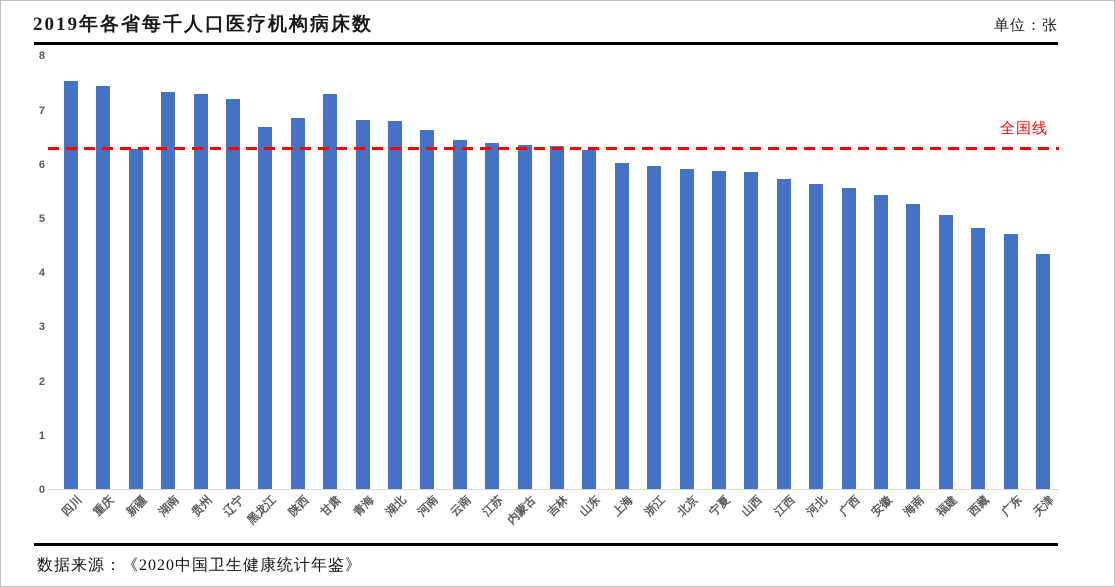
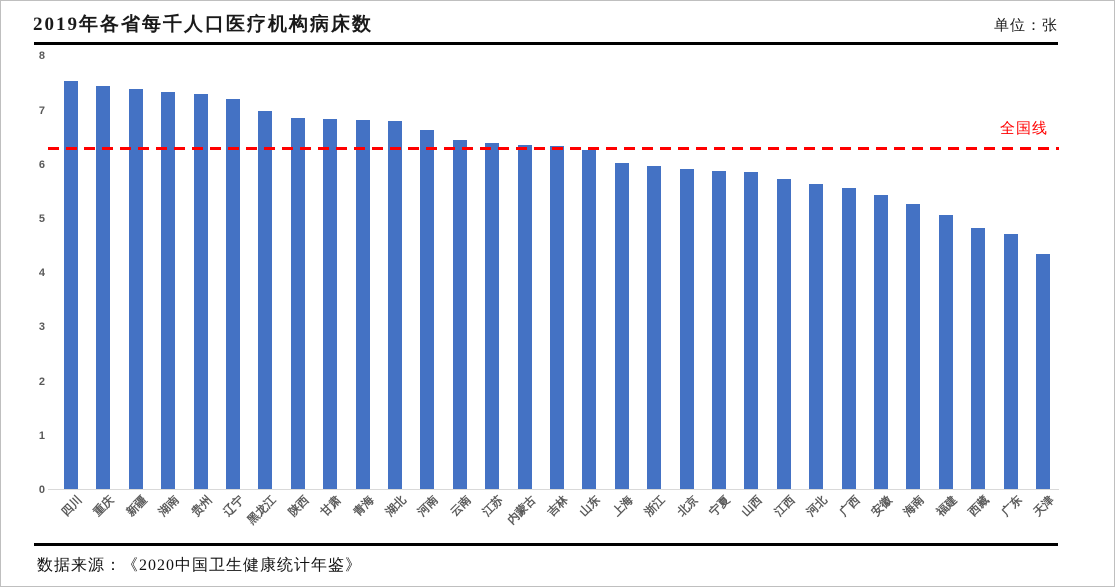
新疆: 6.3 -> 7.4
黑龙江: 6.7 -> 7.0
甘肃: 7.3 -> 6.8
